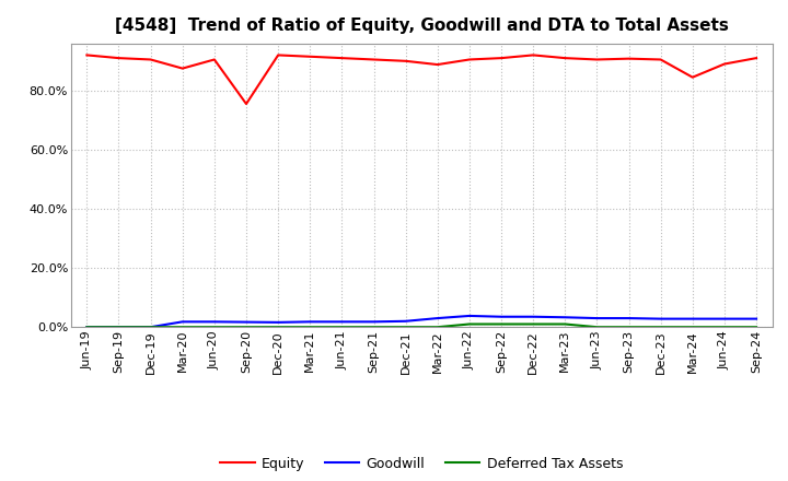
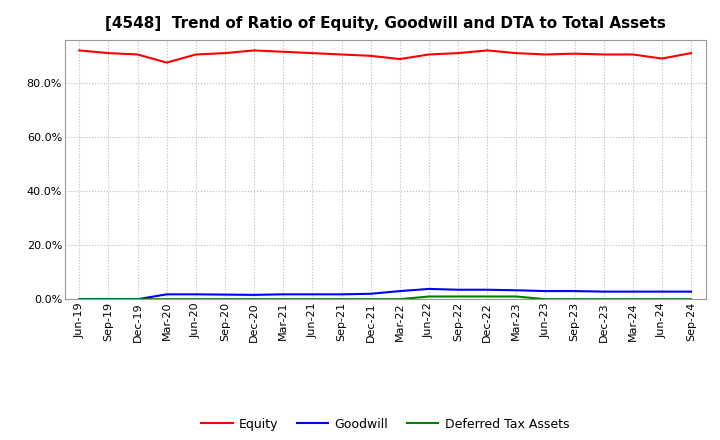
Equity/Sep-20: 75.5% -> 91.0%
Equity/Mar-24: 84.5% -> 90.5%
